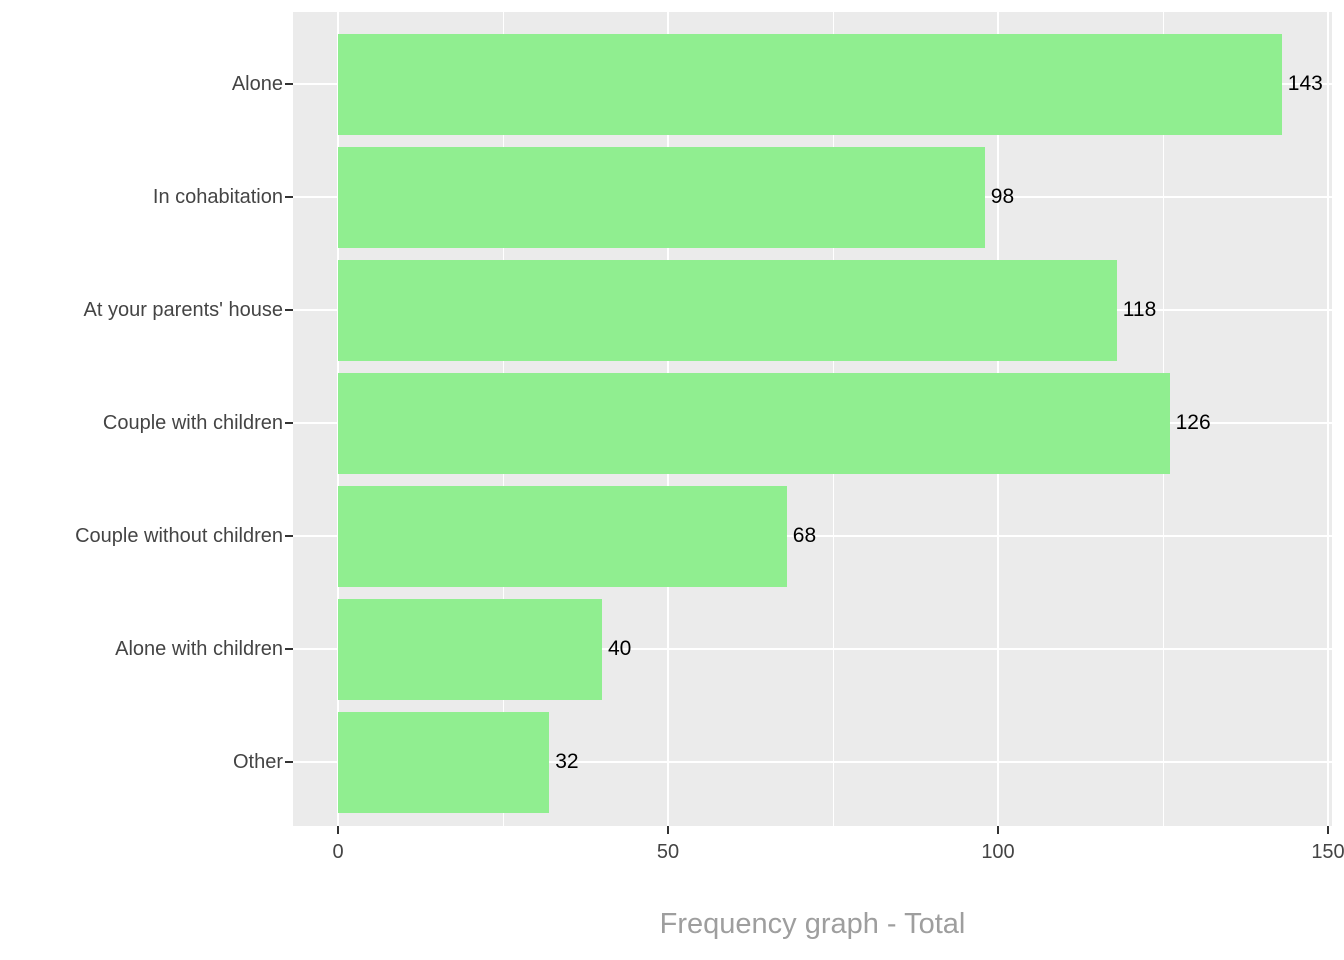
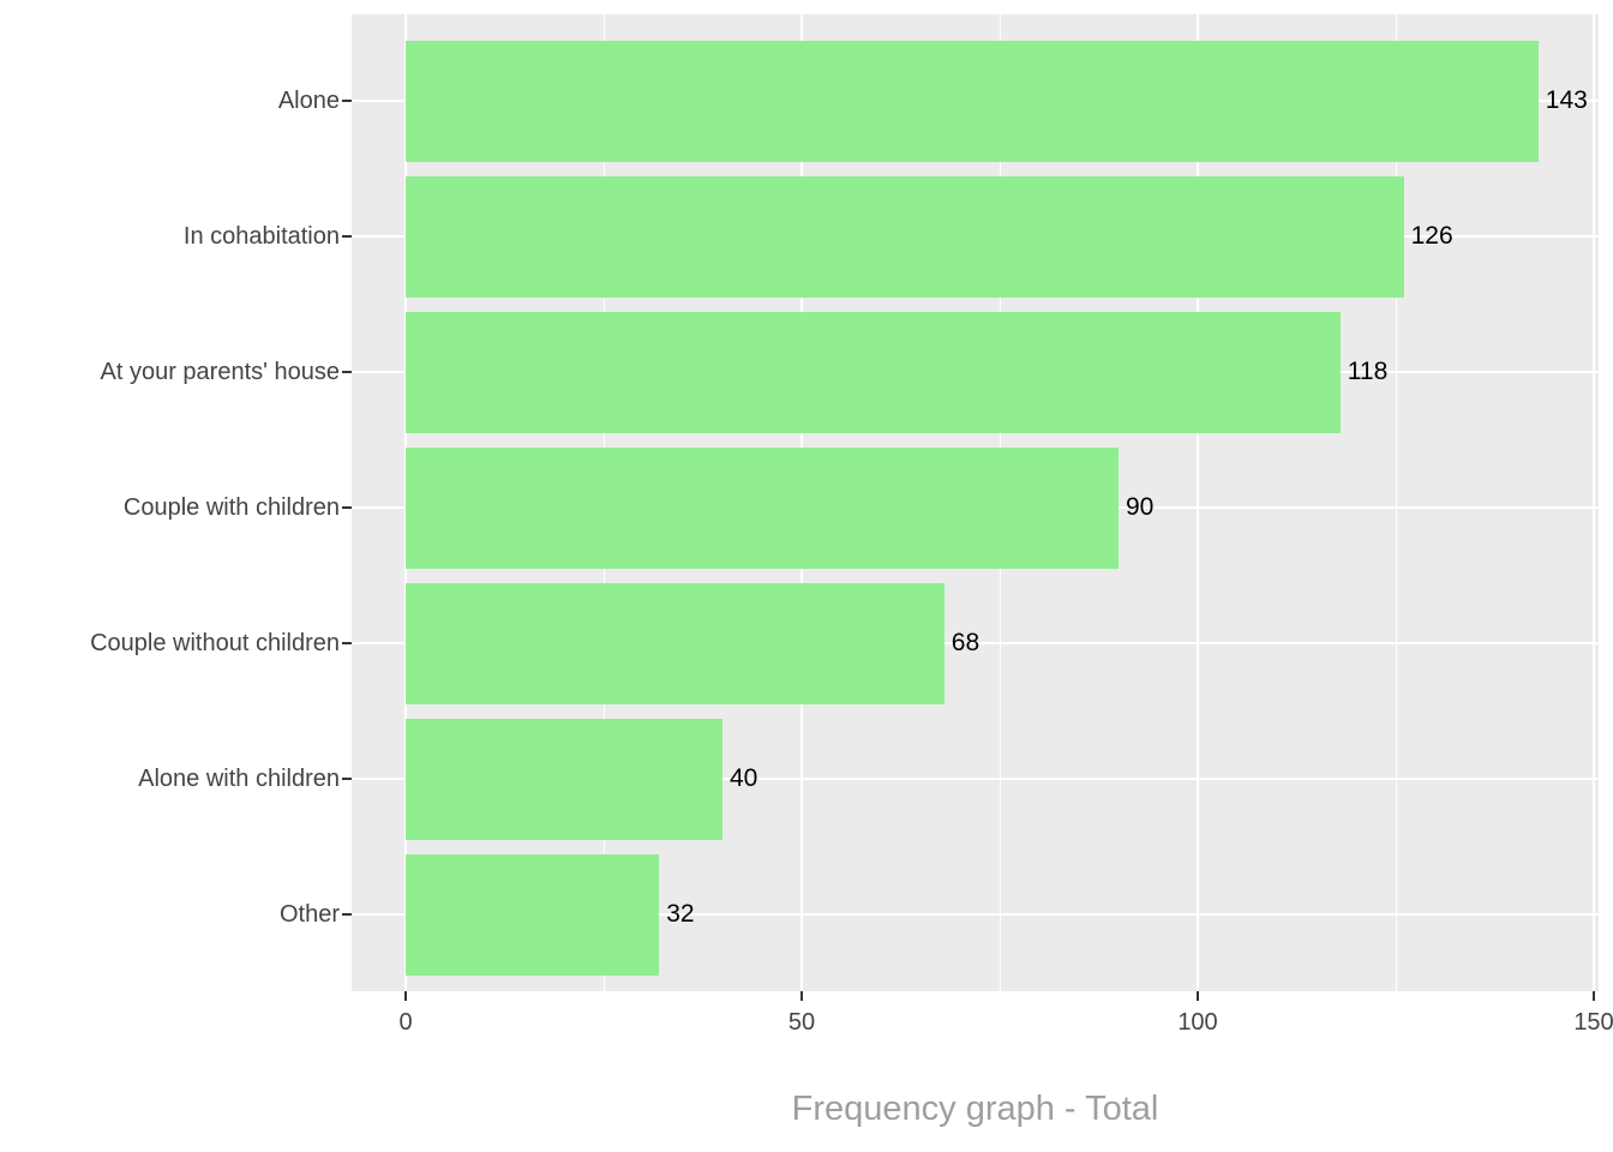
In cohabitation: 98 -> 126
Couple with children: 126 -> 90
